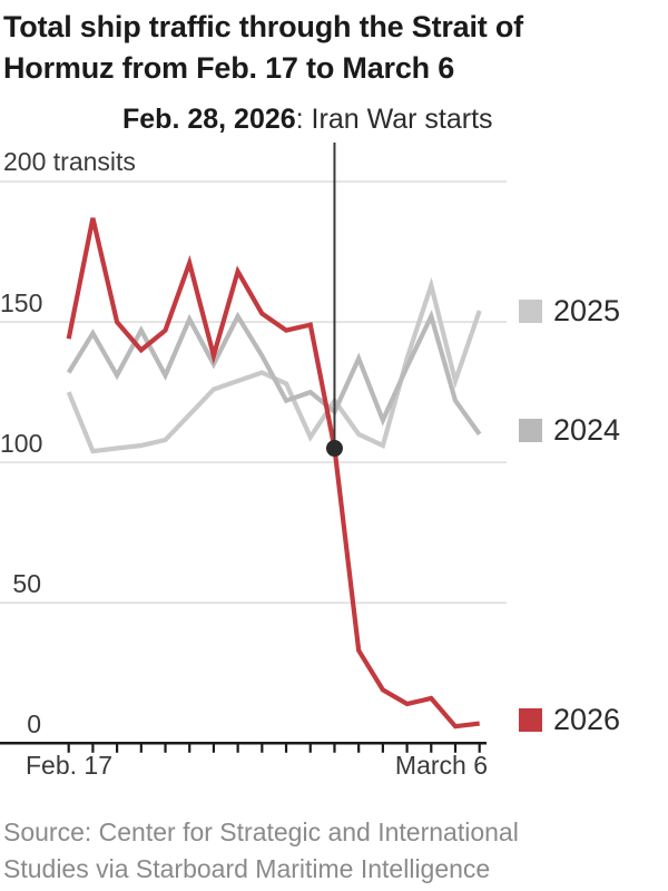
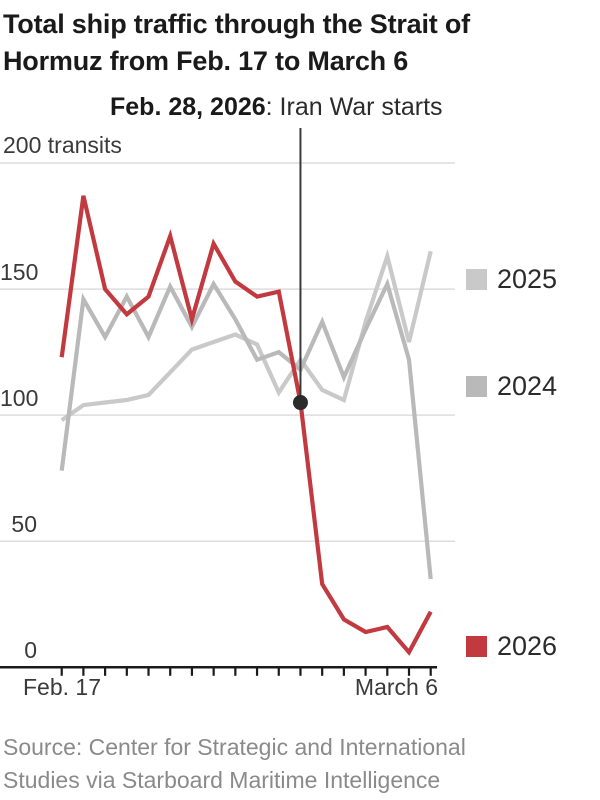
2025/Feb. 17: 125 -> 98
2024/Feb. 17: 132 -> 78
2026/Feb. 17: 144 -> 123
2025/March 6: 154 -> 165
2024/March 6: 110 -> 35
2026/March 6: 7 -> 22
